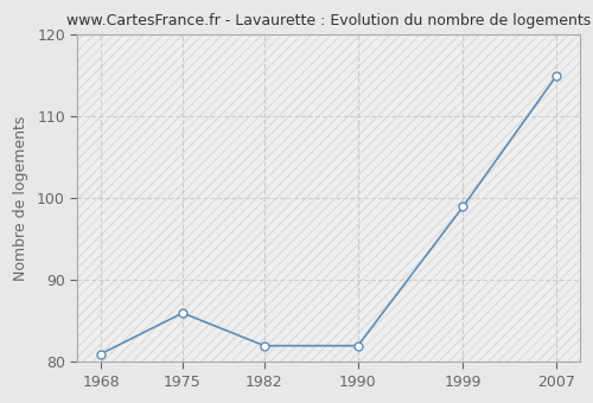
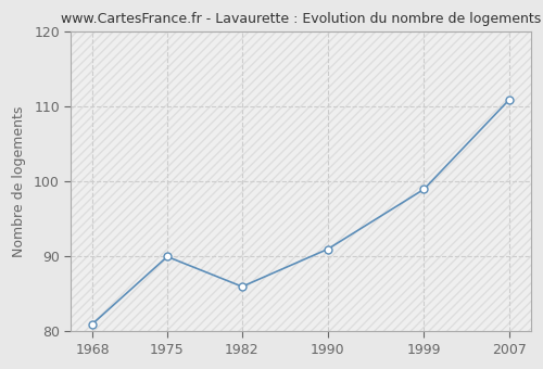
1975: 86 -> 90
1982: 82 -> 86
1990: 82 -> 91
2007: 115 -> 111
